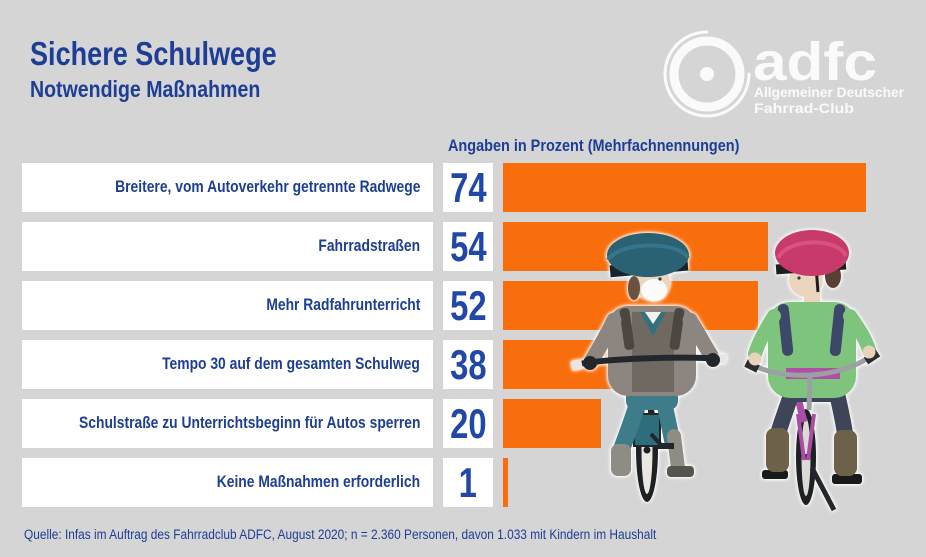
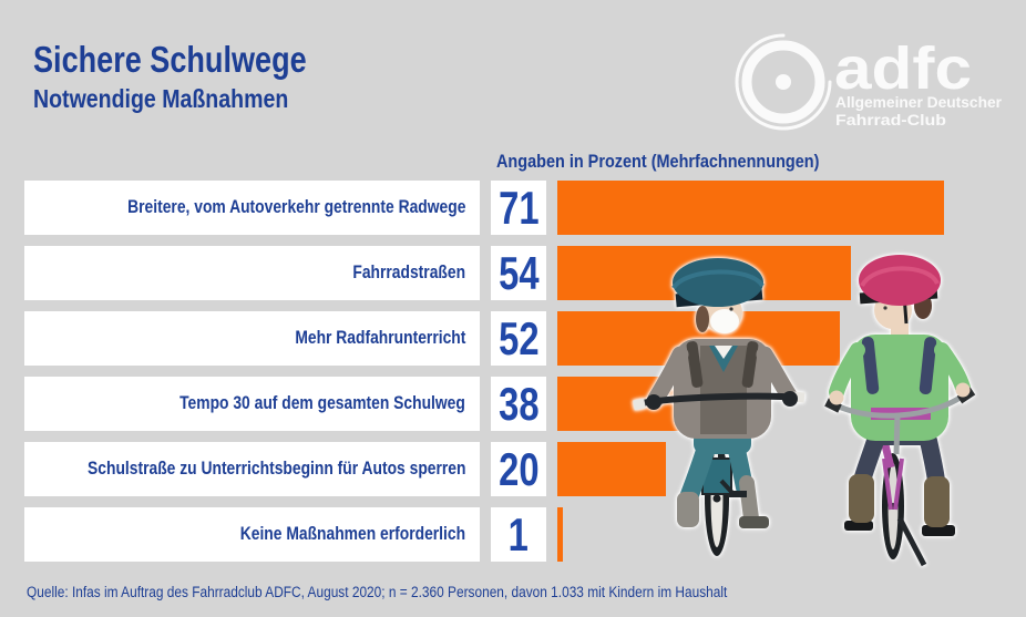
Breitere, vom Autoverkehr getrennte Radwege: 74 -> 71
